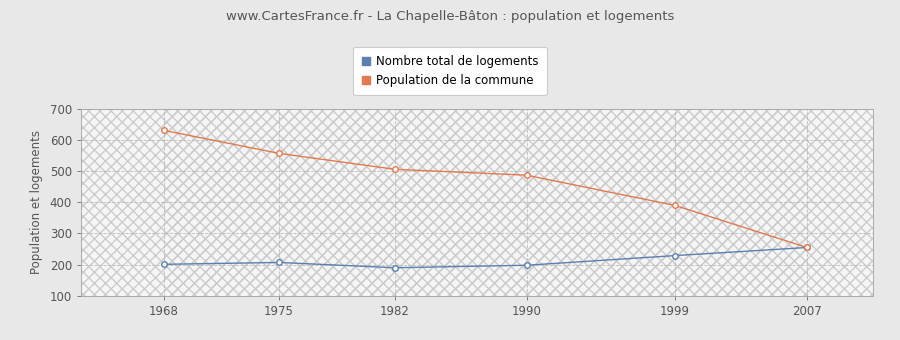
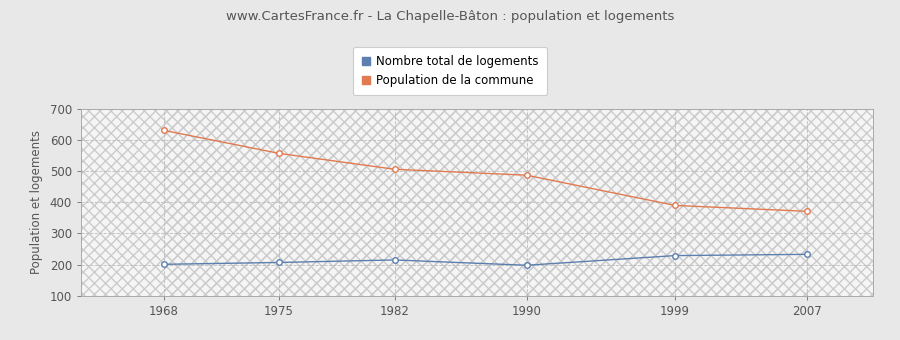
Nombre total de logements/1982: 190 -> 215
Nombre total de logements/2007: 255 -> 233
Population de la commune/2007: 255 -> 371
